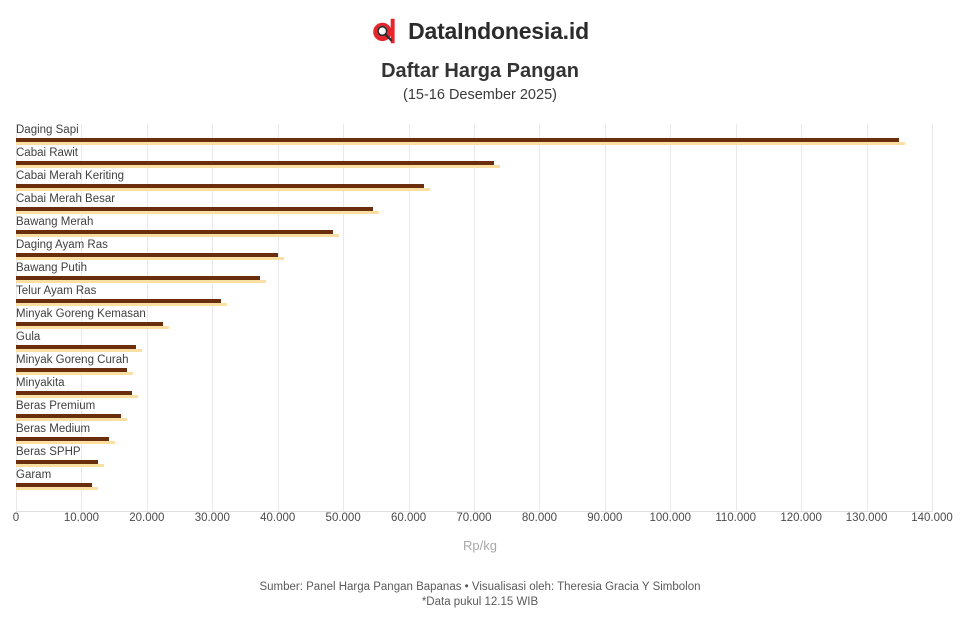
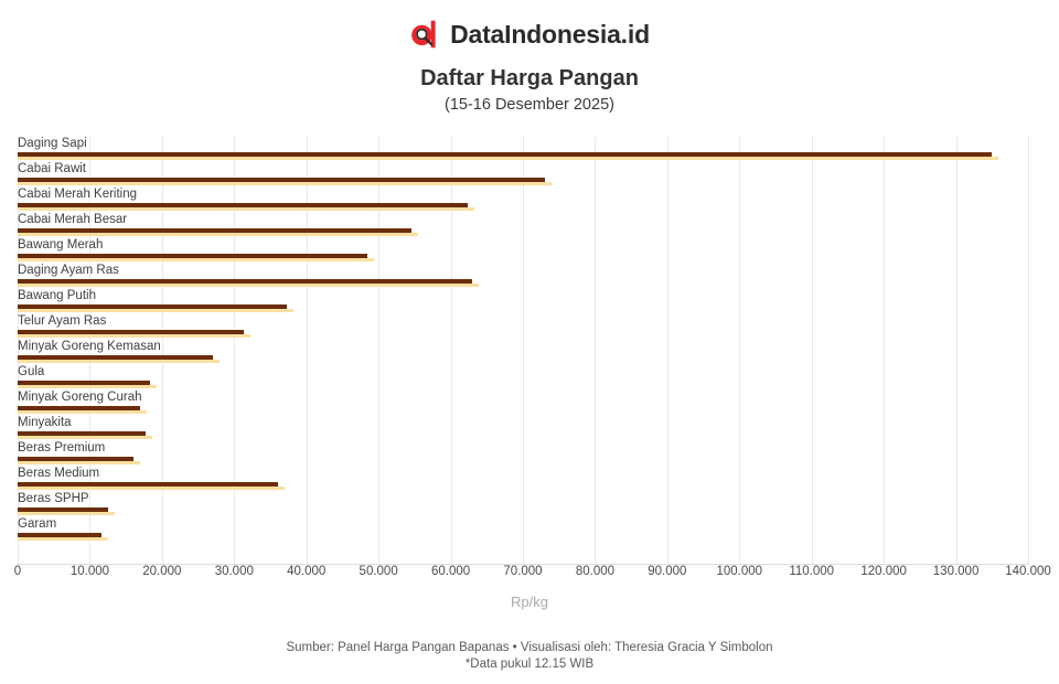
Daging Ayam Ras: 40000 -> 63000
Minyak Goreng Kemasan: 22000 -> 27000
Beras Medium: 14000 -> 36000
